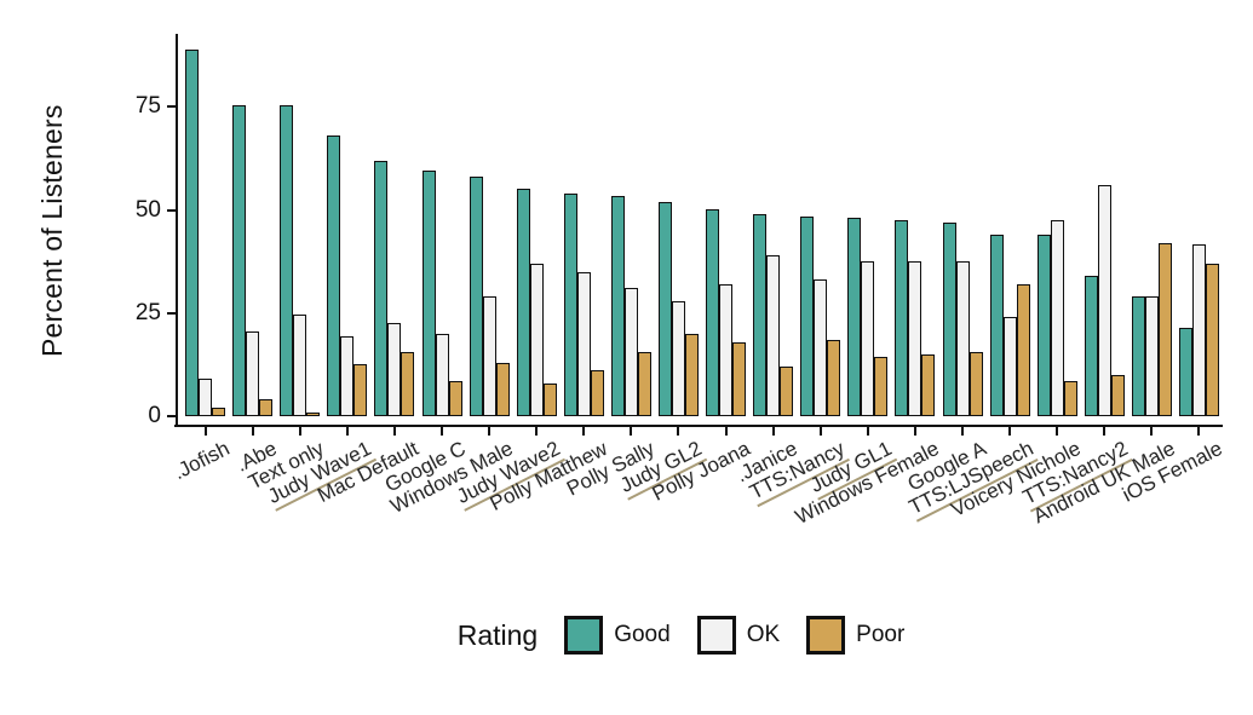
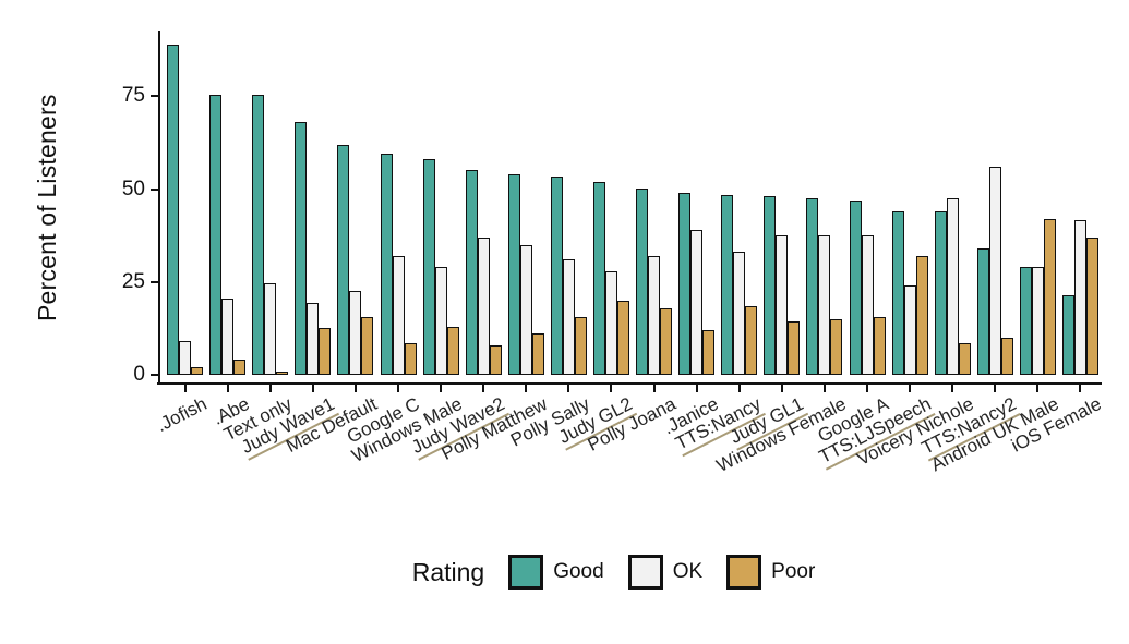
OK/Google C: 20 -> 32
